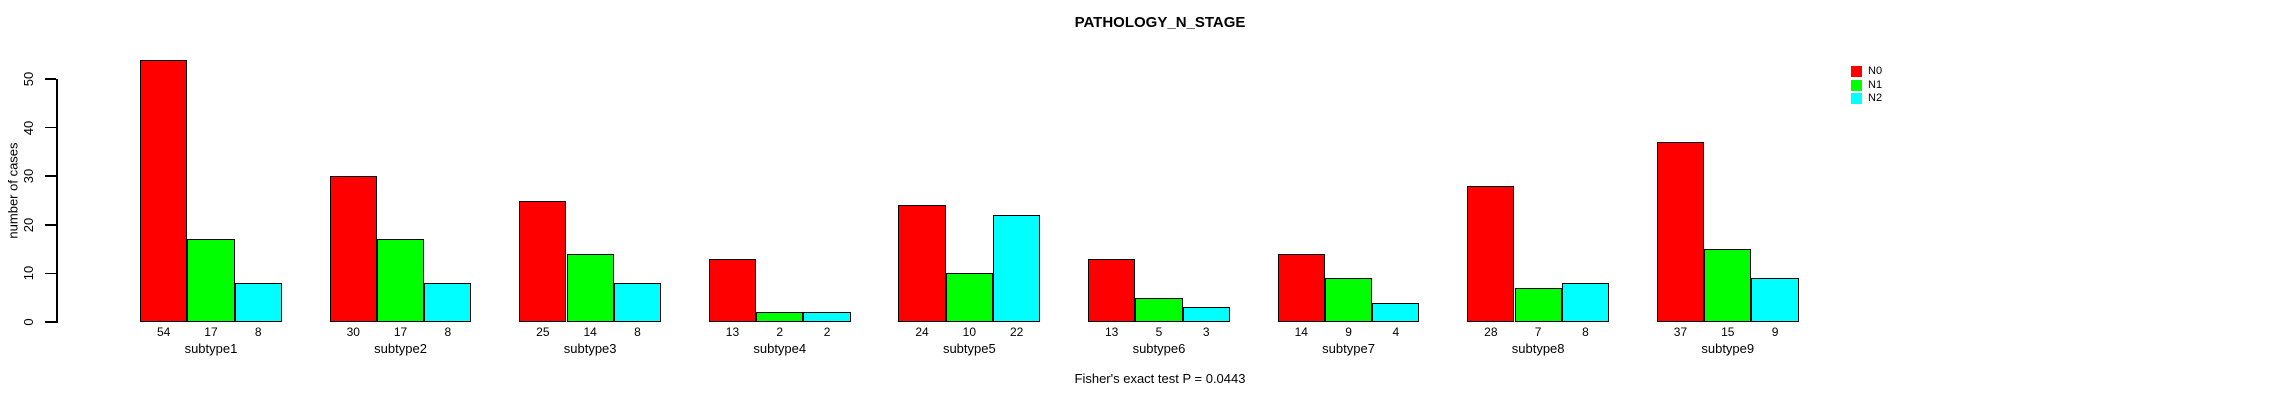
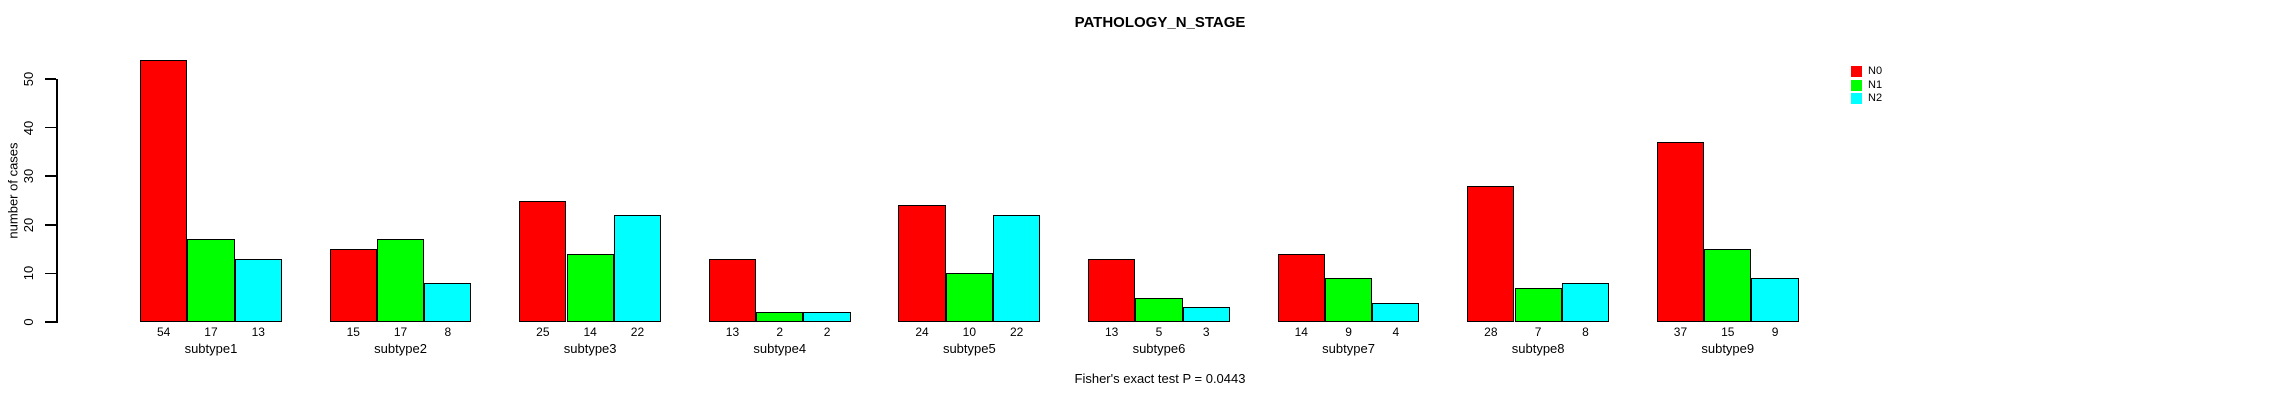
N2/subtype1: 8 -> 13
N0/subtype2: 30 -> 15
N2/subtype3: 8 -> 22
